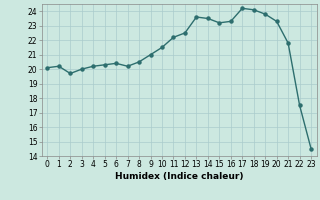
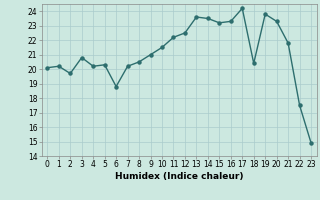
3: 20.0 -> 20.8
6: 20.4 -> 18.8
18: 24.1 -> 20.4
23: 14.5 -> 14.9
